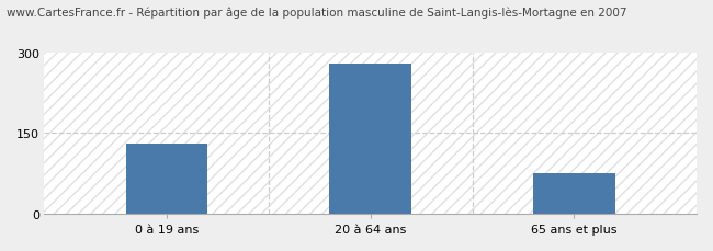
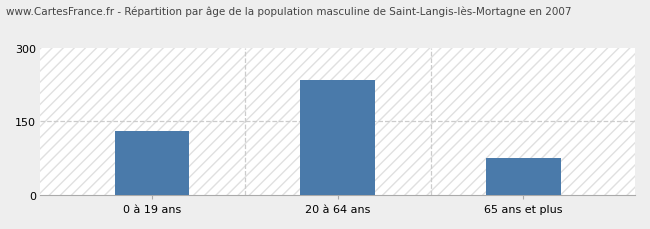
20 à 64 ans: 280 -> 235
